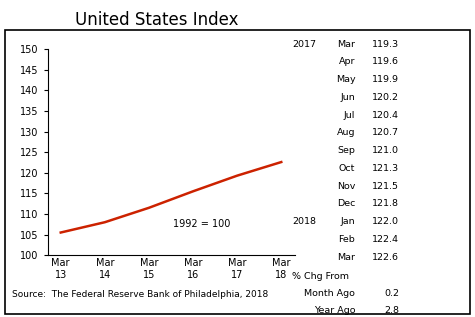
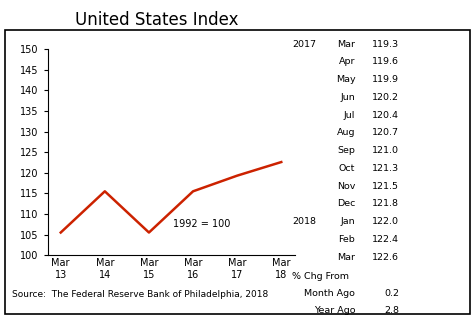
Mar 14: 108.0 -> 115.5
Mar 15: 111.5 -> 105.5
